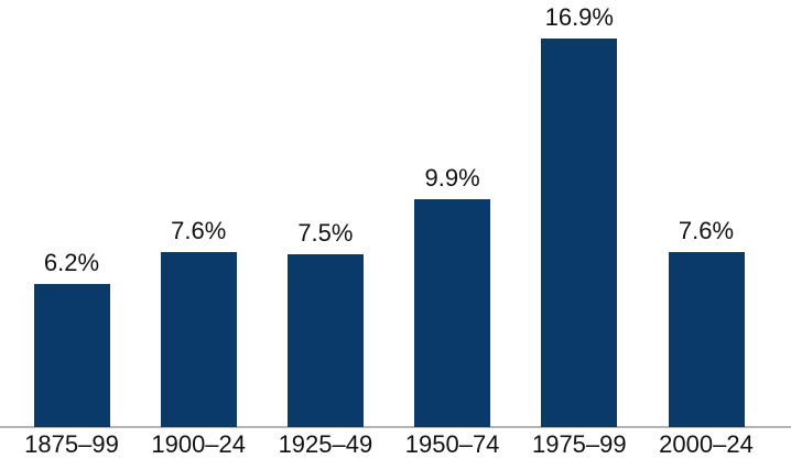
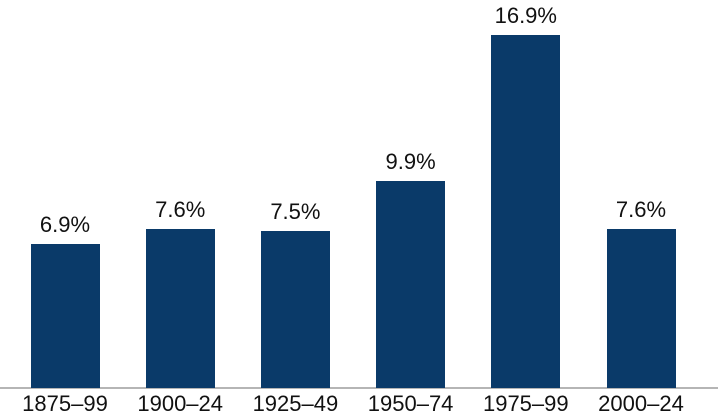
1875–99: 6.2% -> 6.9%
